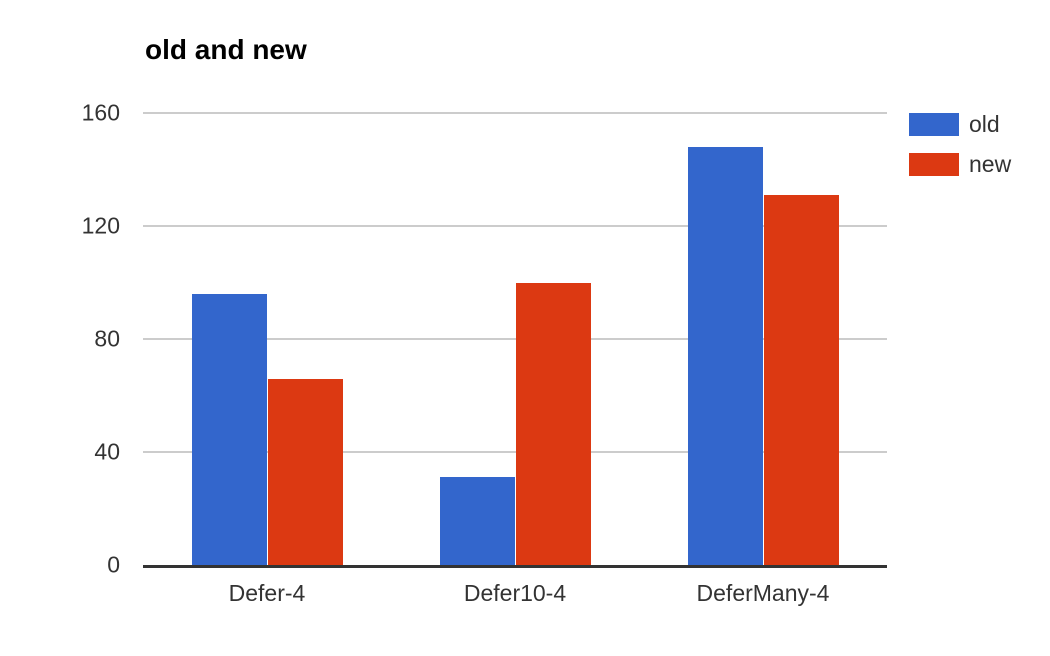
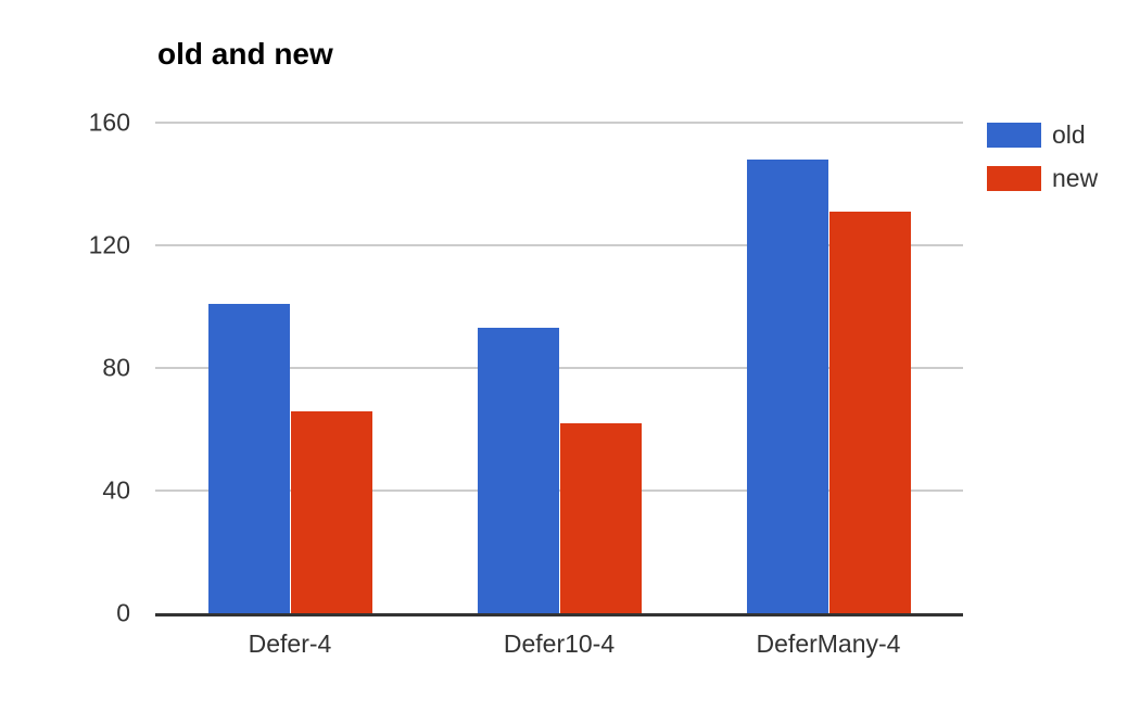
old/Defer-4: 96 -> 101
old/Defer10-4: 31 -> 93
new/Defer10-4: 100 -> 62
